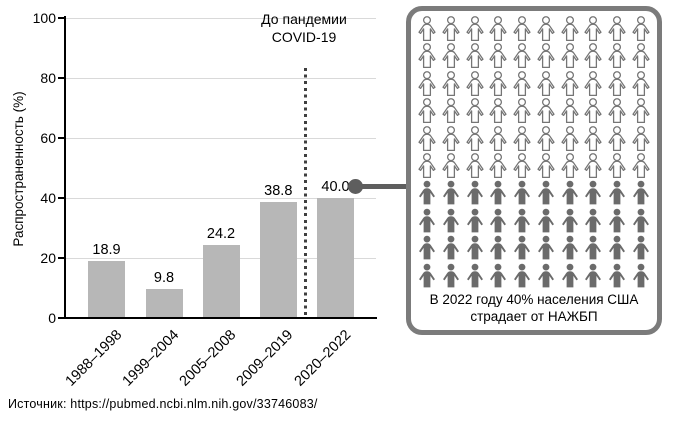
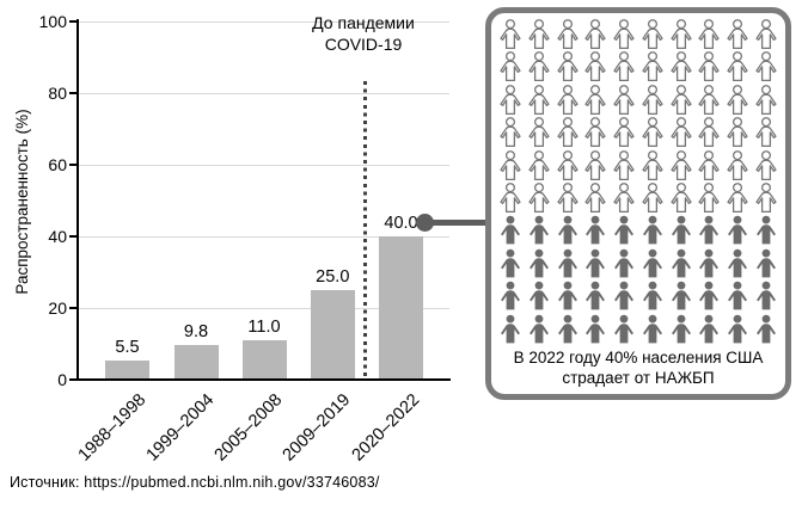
1988–1998: 18.9 -> 5.5
2005–2008: 24.2 -> 11.0
2009–2019: 38.8 -> 25.0
